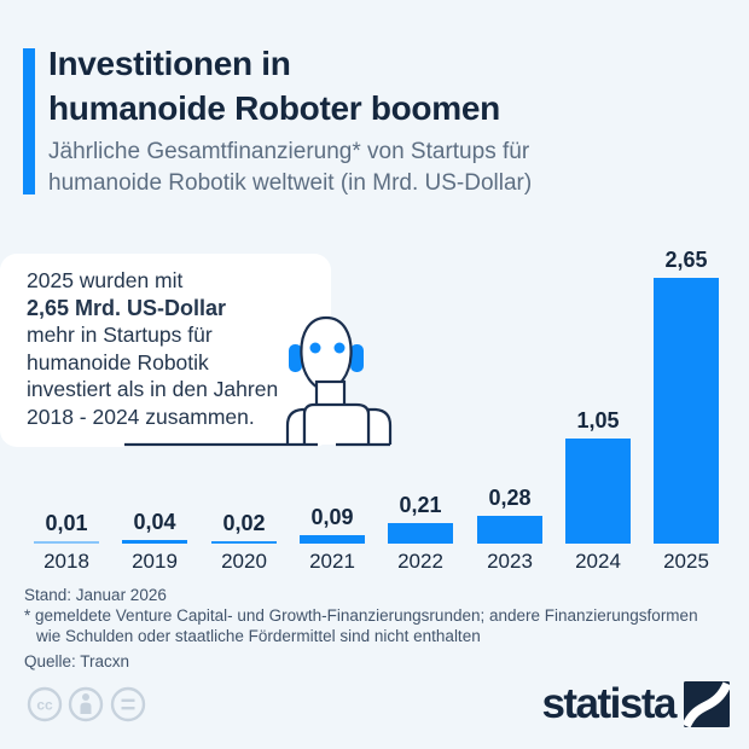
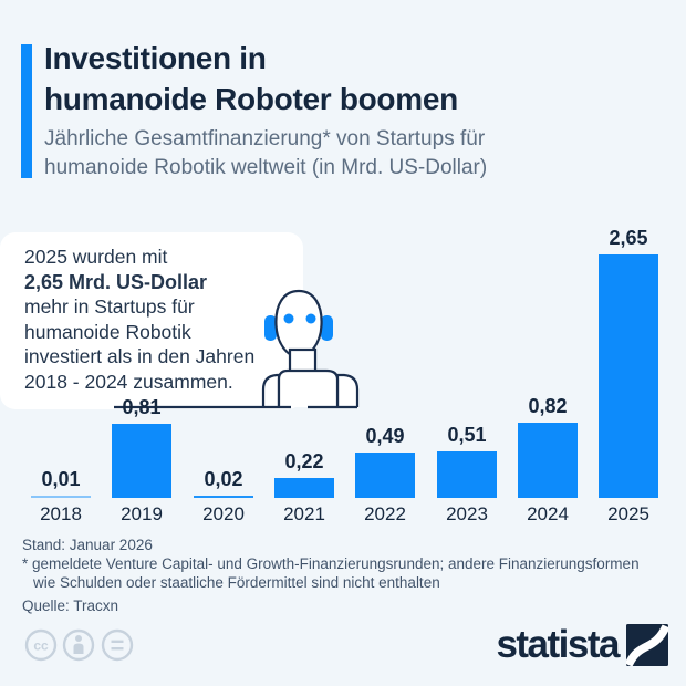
2019: 0,04 -> 0,81
2021: 0,09 -> 0,22
2022: 0,21 -> 0,49
2023: 0,28 -> 0,51
2024: 1,05 -> 0,82
